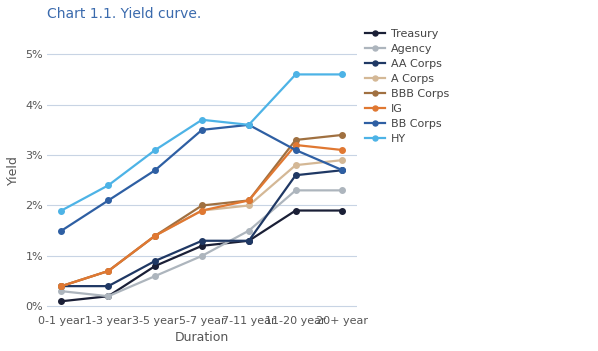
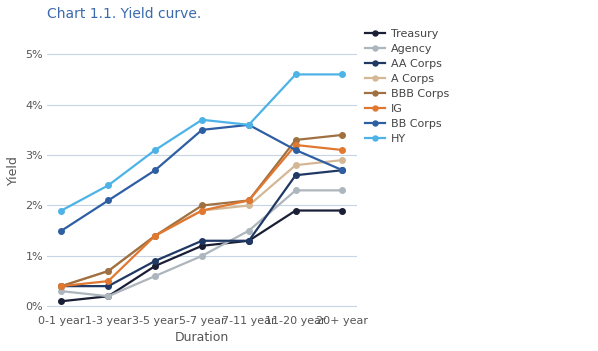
IG/1-3 year: 0.7% -> 0.5%
